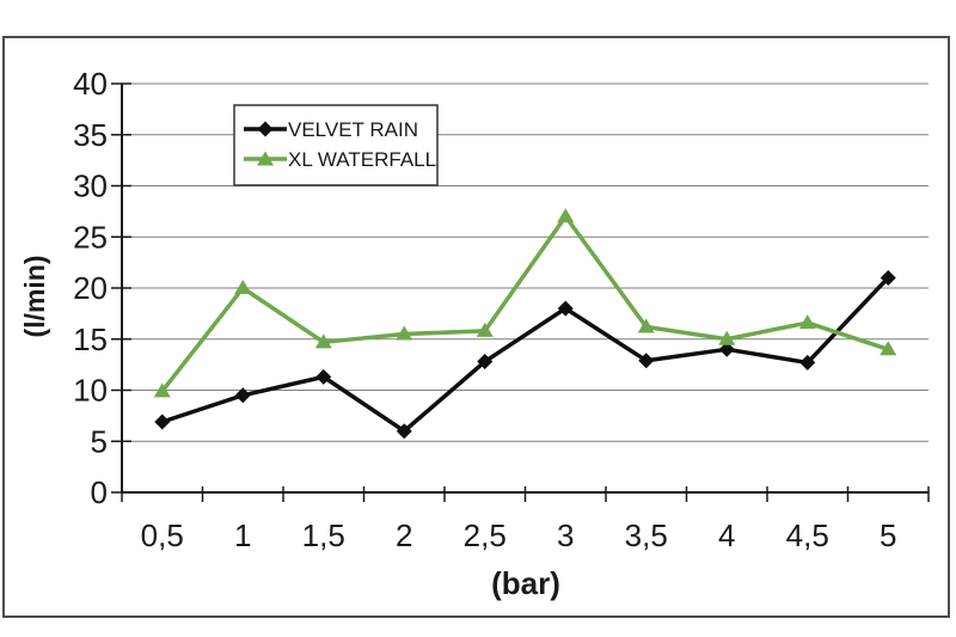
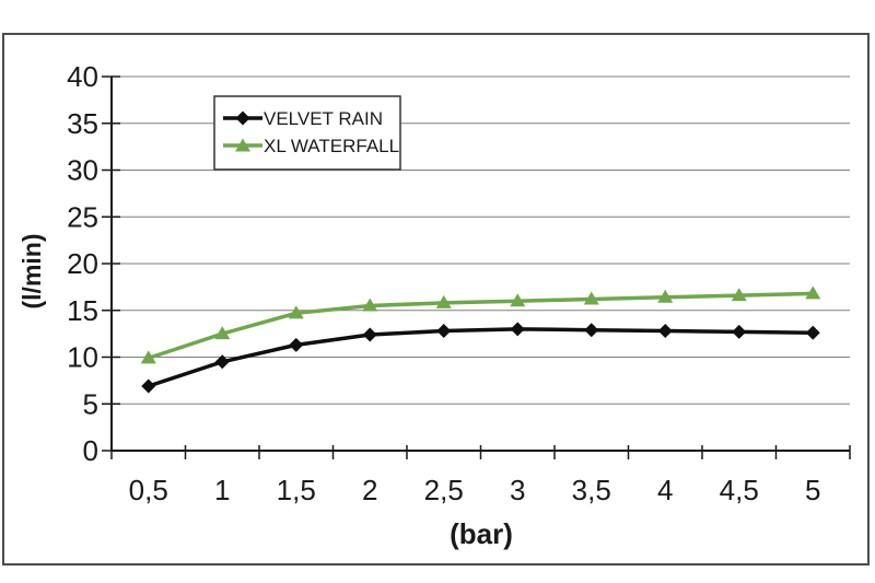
XL WATERFALL/1: 20 -> 12
VELVET RAIN/2: 6 -> 12
VELVET RAIN/3: 18 -> 13
XL WATERFALL/3: 27 -> 16
VELVET RAIN/4: 14 -> 13
XL WATERFALL/4: 15 -> 16
VELVET RAIN/5: 21 -> 13
XL WATERFALL/5: 14 -> 17
